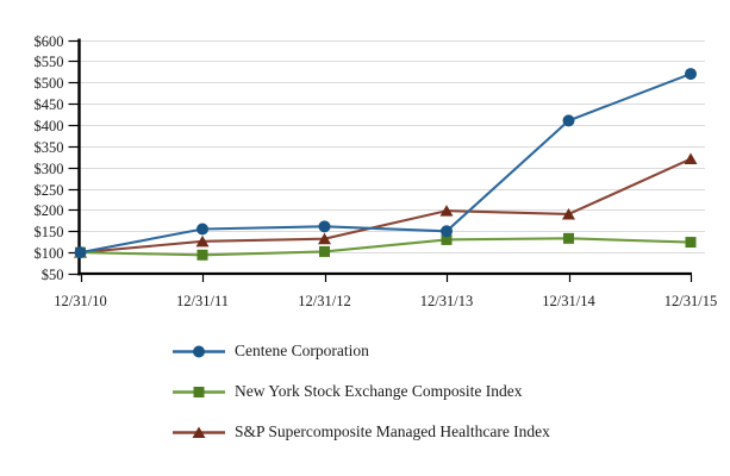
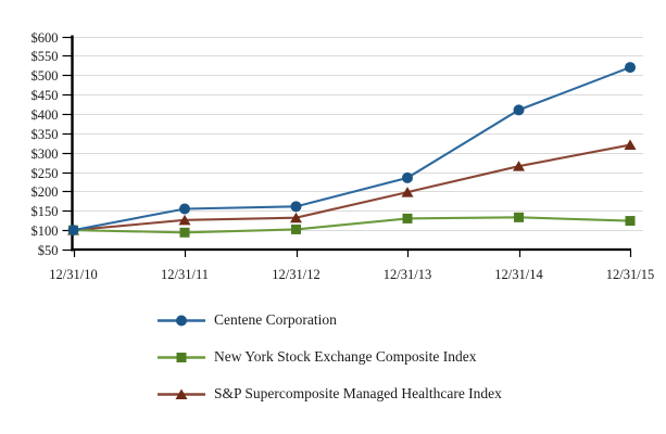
Centene Corporation/12/31/13: $150 -> $240
S&P Supercomposite Managed Healthcare Index/12/31/14: $190 -> $260
